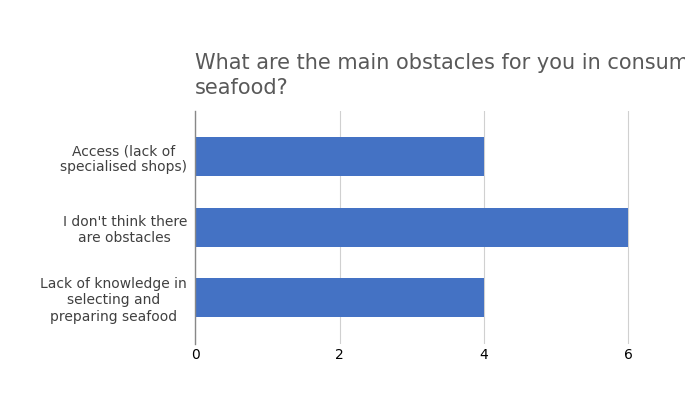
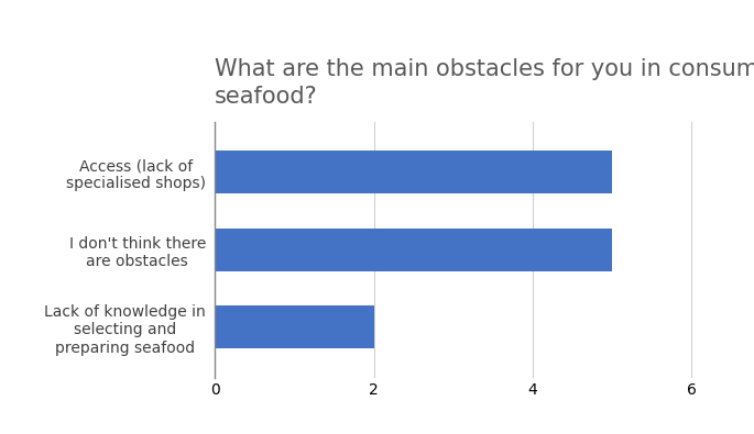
Access (lack of specialised shops): 4 -> 5
I don't think there are obstacles: 6 -> 5
Lack of knowledge in selecting and preparing seafood: 4 -> 2
